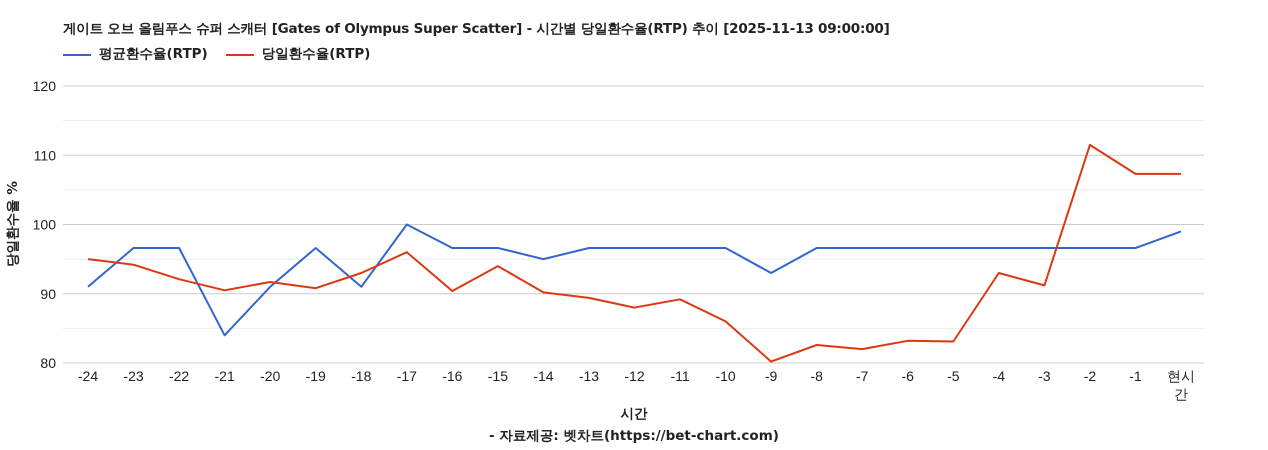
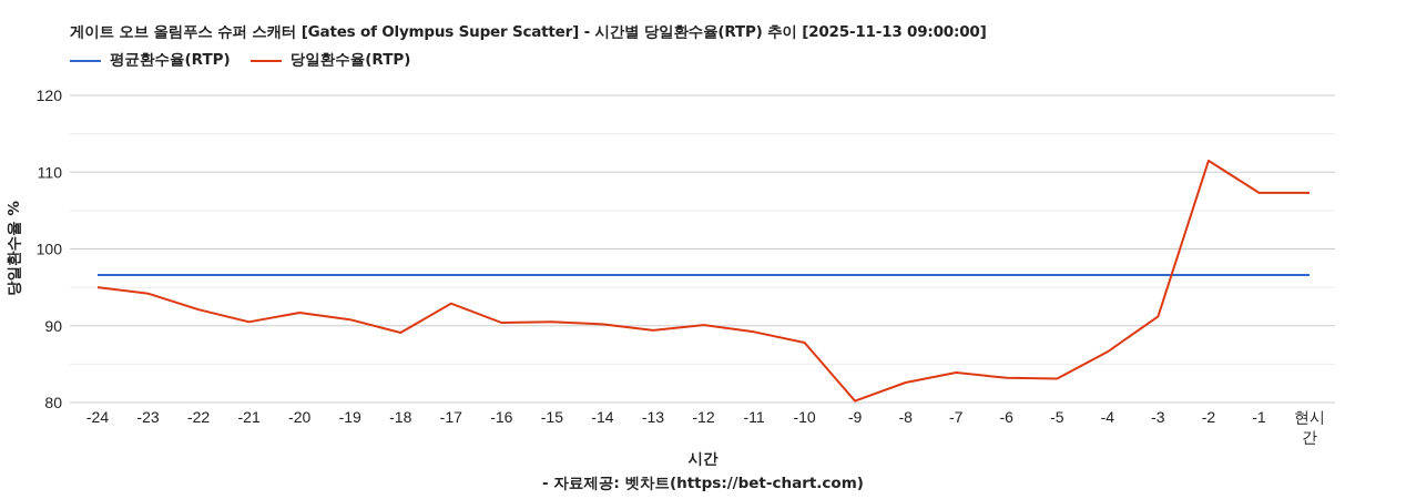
평균환수율(RTP)/-24: 91 -> 97
평균환수율(RTP)/-21: 84 -> 97
평균환수율(RTP)/-20: 91 -> 97
평균환수율(RTP)/-18: 91 -> 97
당일환수율(RTP)/-18: 93 -> 89
평균환수율(RTP)/-17: 100 -> 97
당일환수율(RTP)/-17: 96 -> 93
당일환수율(RTP)/-15: 94 -> 90
평균환수율(RTP)/-14: 95 -> 97
당일환수율(RTP)/-12: 88 -> 90
당일환수율(RTP)/-10: 86 -> 88
평균환수율(RTP)/-9: 93 -> 97
당일환수율(RTP)/-7: 82 -> 84
당일환수율(RTP)/-4: 93 -> 87
평균환수율(RTP)/현시간: 99 -> 97
